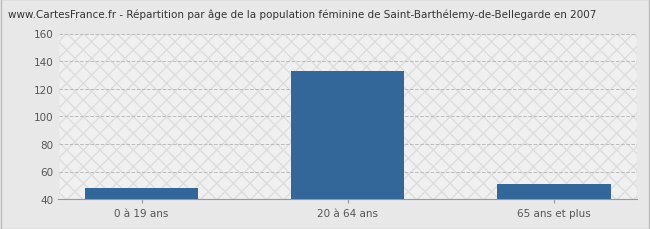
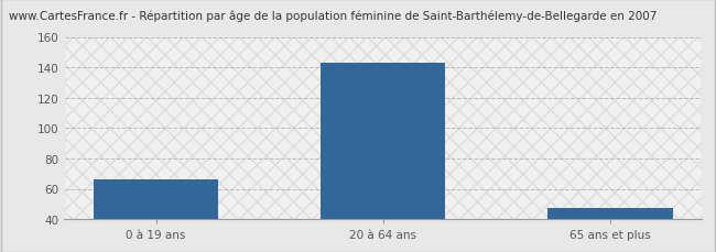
0 à 19 ans: 48 -> 66
20 à 64 ans: 133 -> 143
65 ans et plus: 51 -> 47
